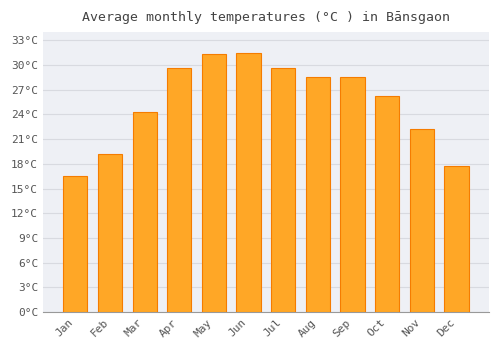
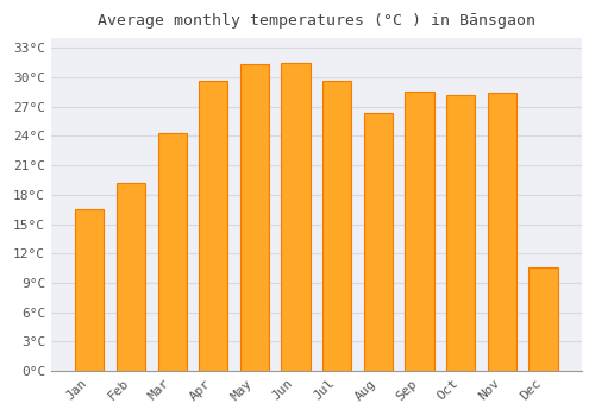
Aug: 28.5°C -> 26.4°C
Oct: 26.3°C -> 28.2°C
Nov: 22.2°C -> 28.4°C
Dec: 17.7°C -> 10.6°C
